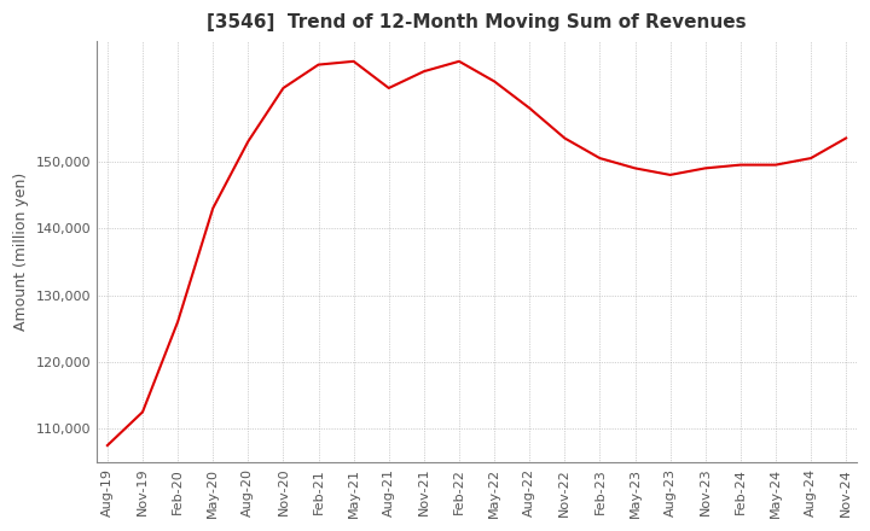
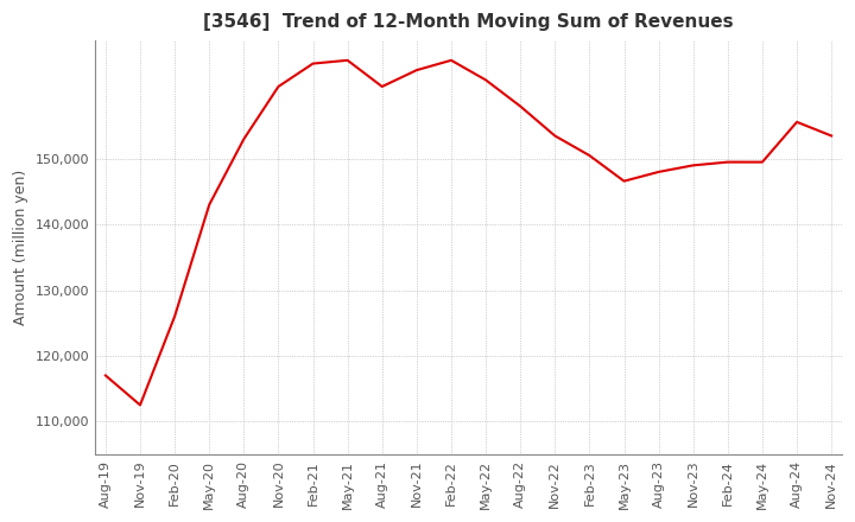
Aug-19: 107,500 -> 117,000
May-23: 149,000 -> 146,600
Aug-24: 150,500 -> 155,600
